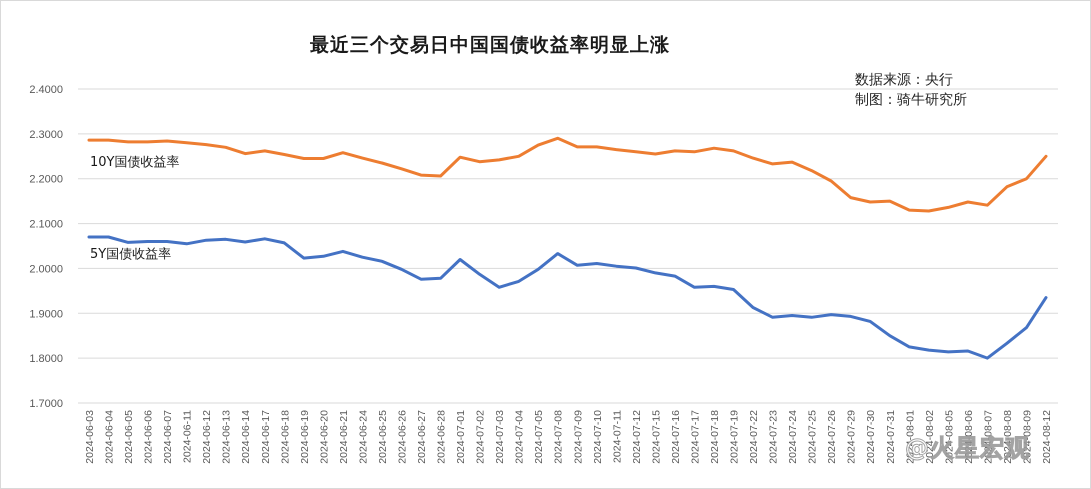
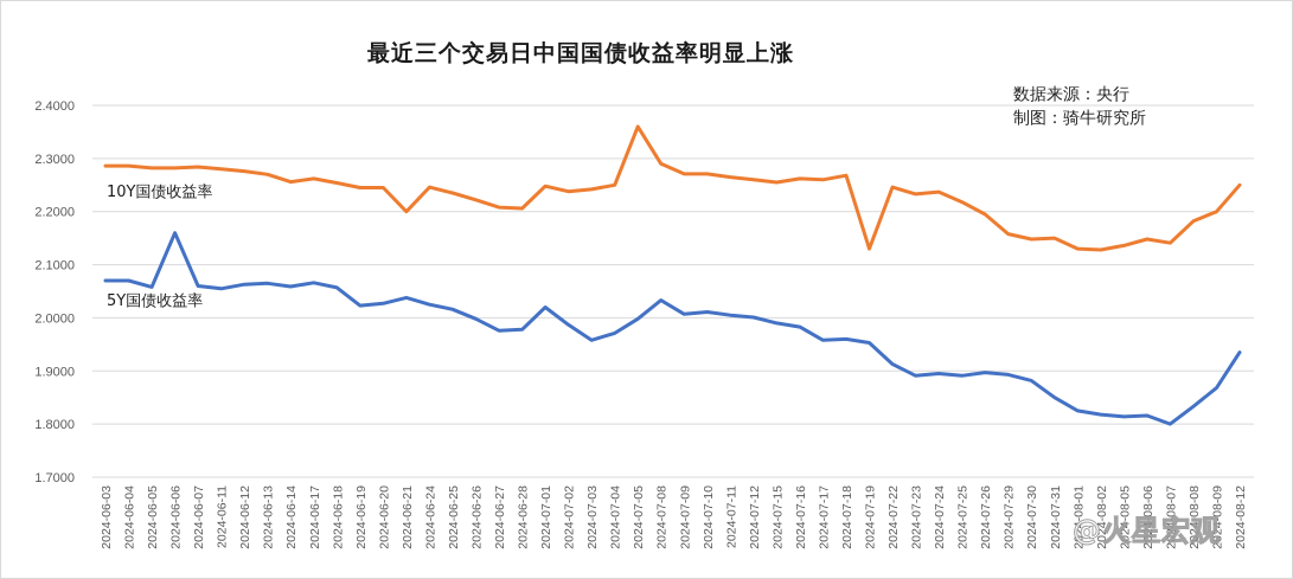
5Y国债收益率/2024-06-06: 2.06 -> 2.16
10Y国债收益率/2024-06-21: 2.26 -> 2.20
10Y国债收益率/2024-07-05: 2.27 -> 2.36
10Y国债收益率/2024-07-19: 2.26 -> 2.13
